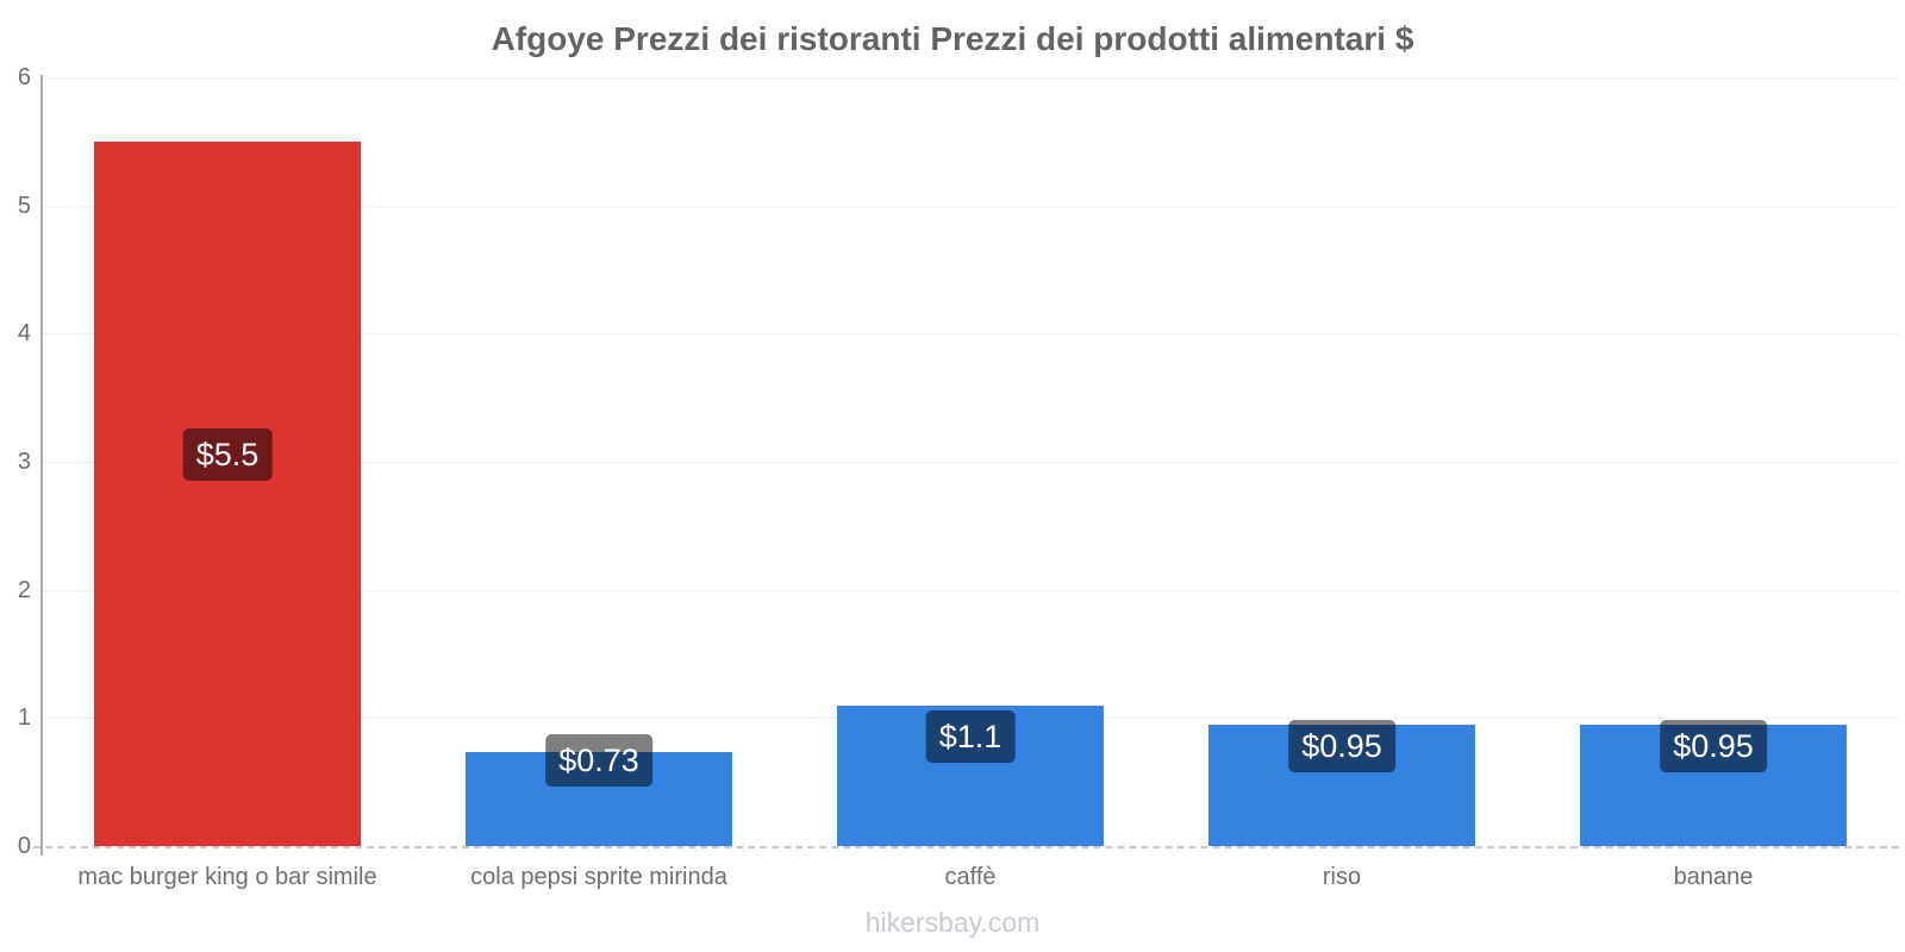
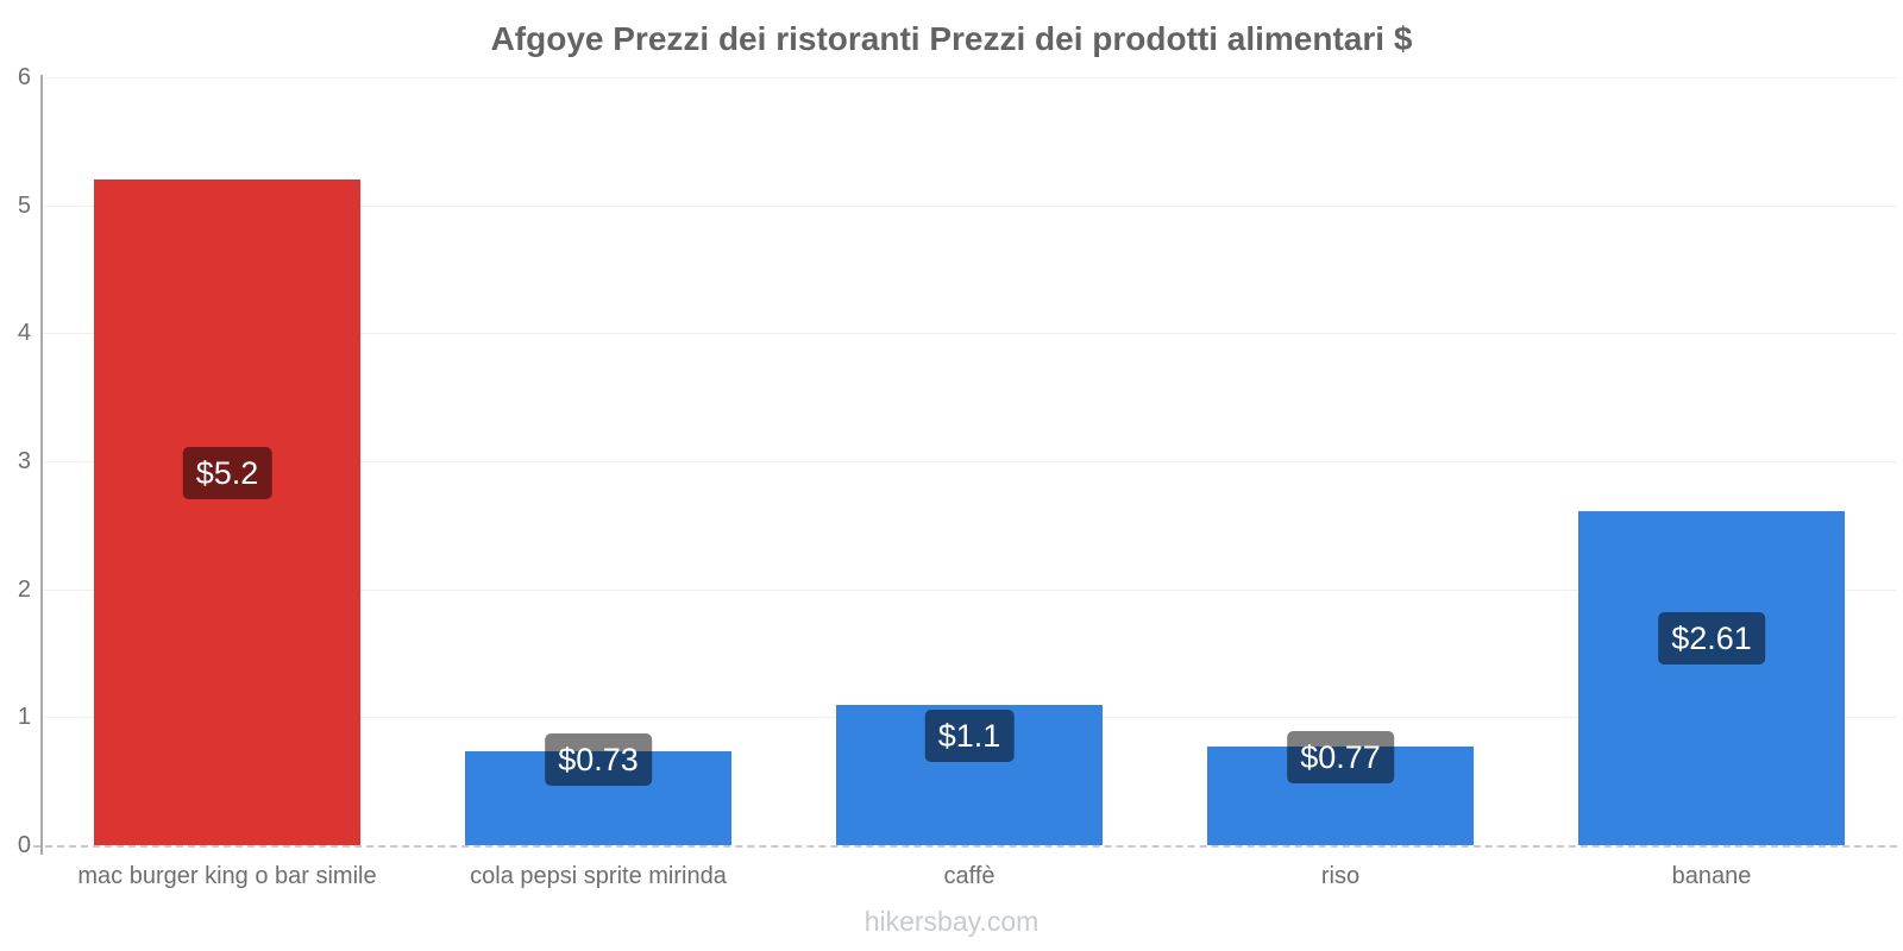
mac burger king o bar simile: $5.5 -> $5.2
riso: $0.95 -> $0.77
banane: $0.95 -> $2.61
